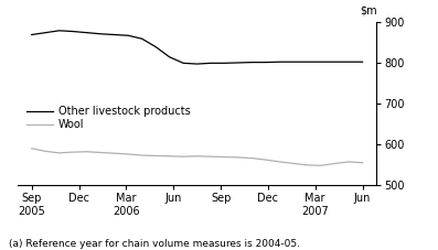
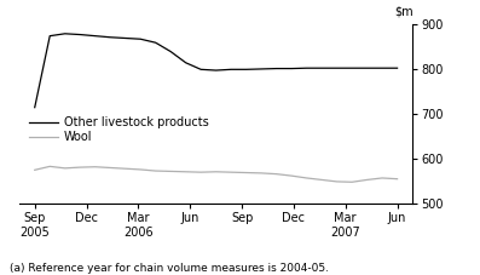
Other livestock products/Sep 2005: 870 -> 715
Wool/Sep 2005: 590 -> 575
